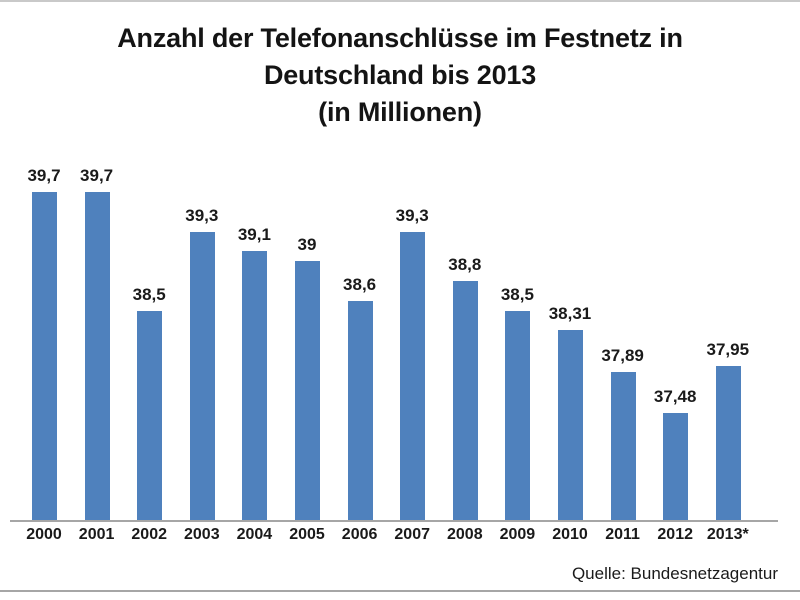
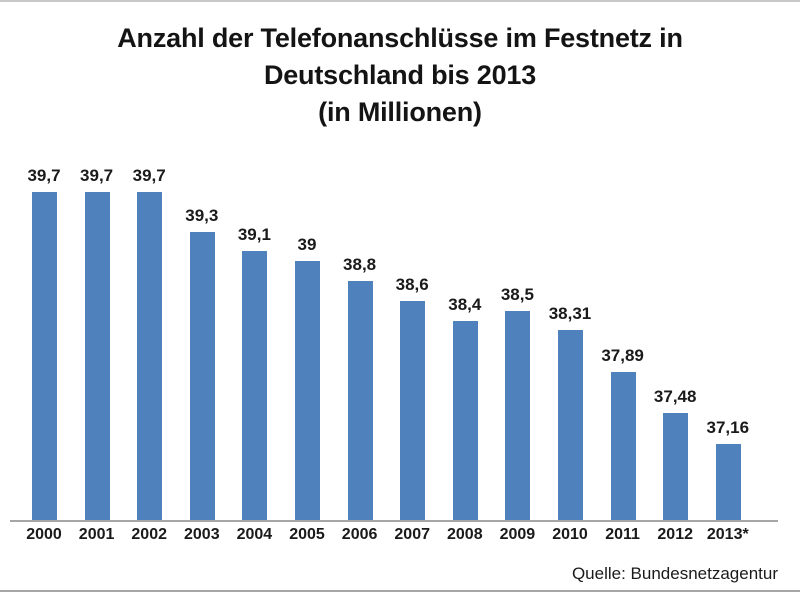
2002: 38,5 -> 39,7
2006: 38,6 -> 38,8
2007: 39,3 -> 38,6
2008: 38,8 -> 38,4
2013*: 37,95 -> 37,16
